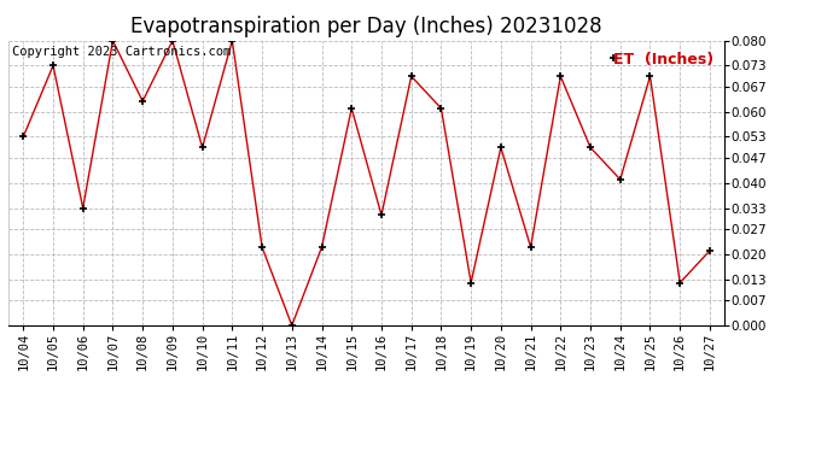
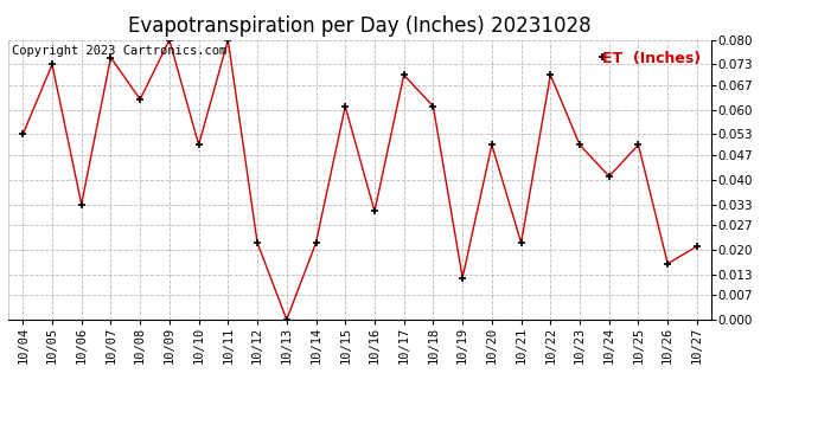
10/07: 0.080 -> 0.075
10/25: 0.070 -> 0.050
10/26: 0.012 -> 0.016
